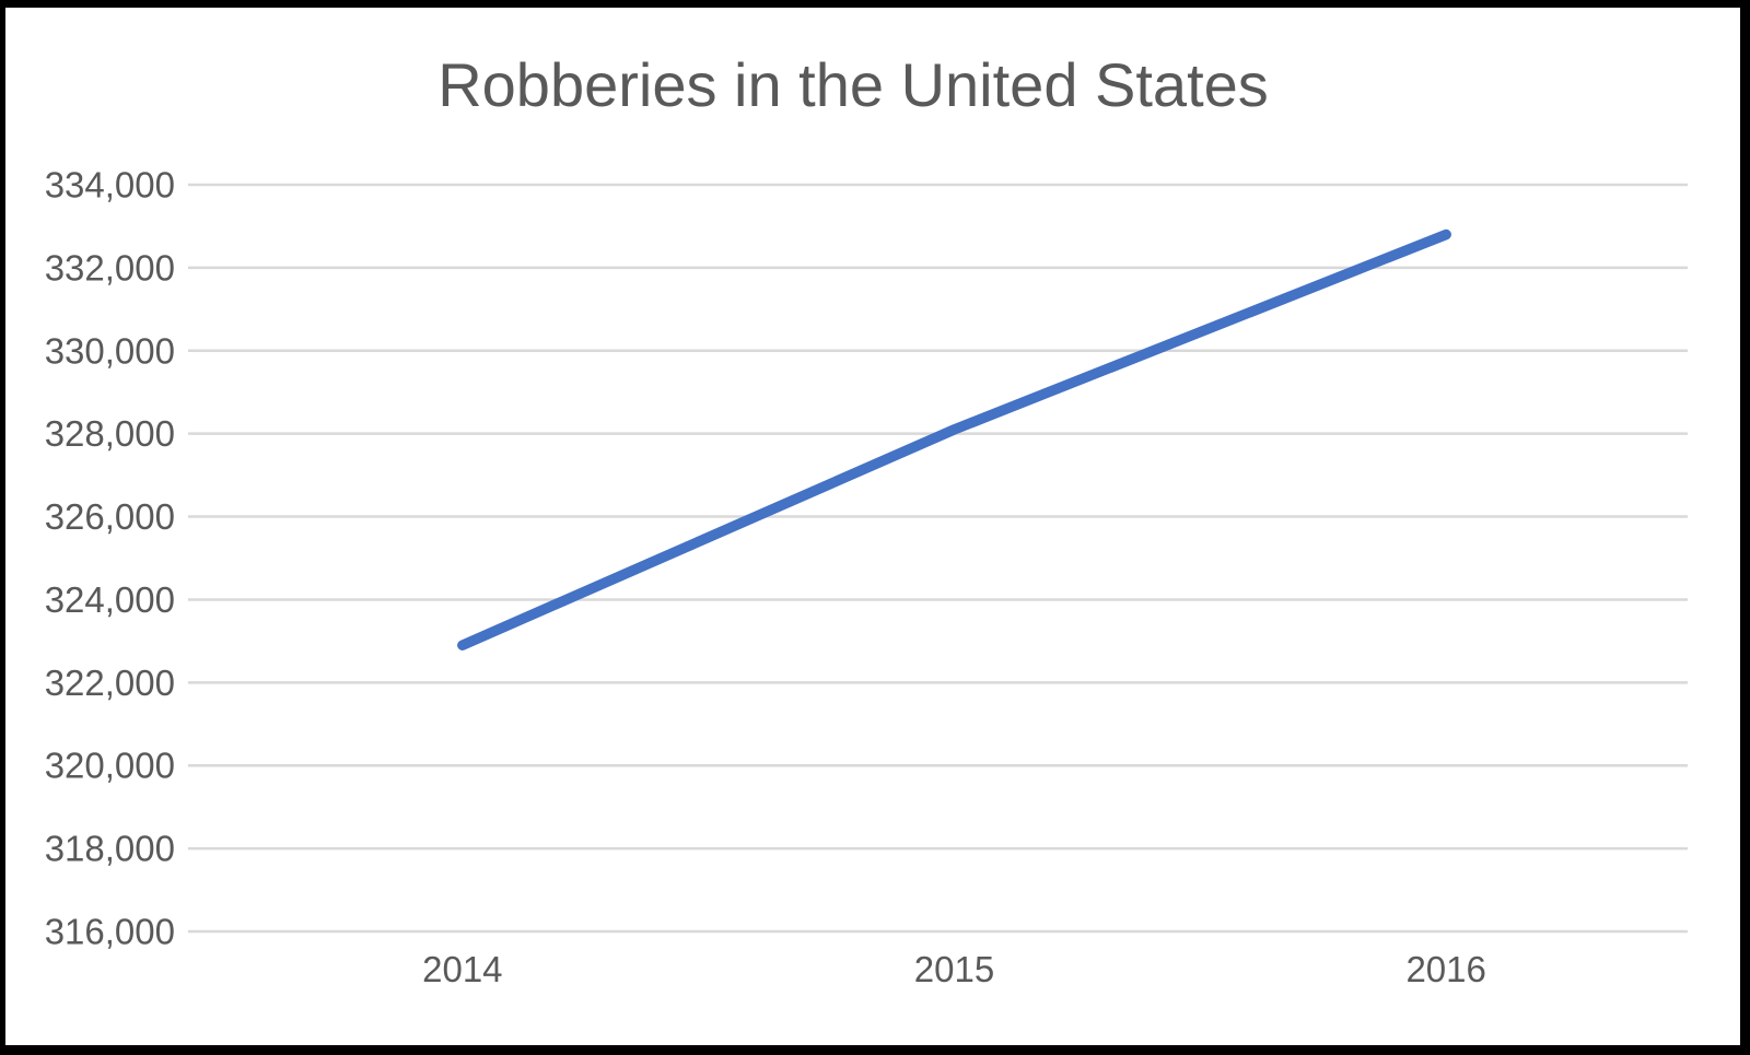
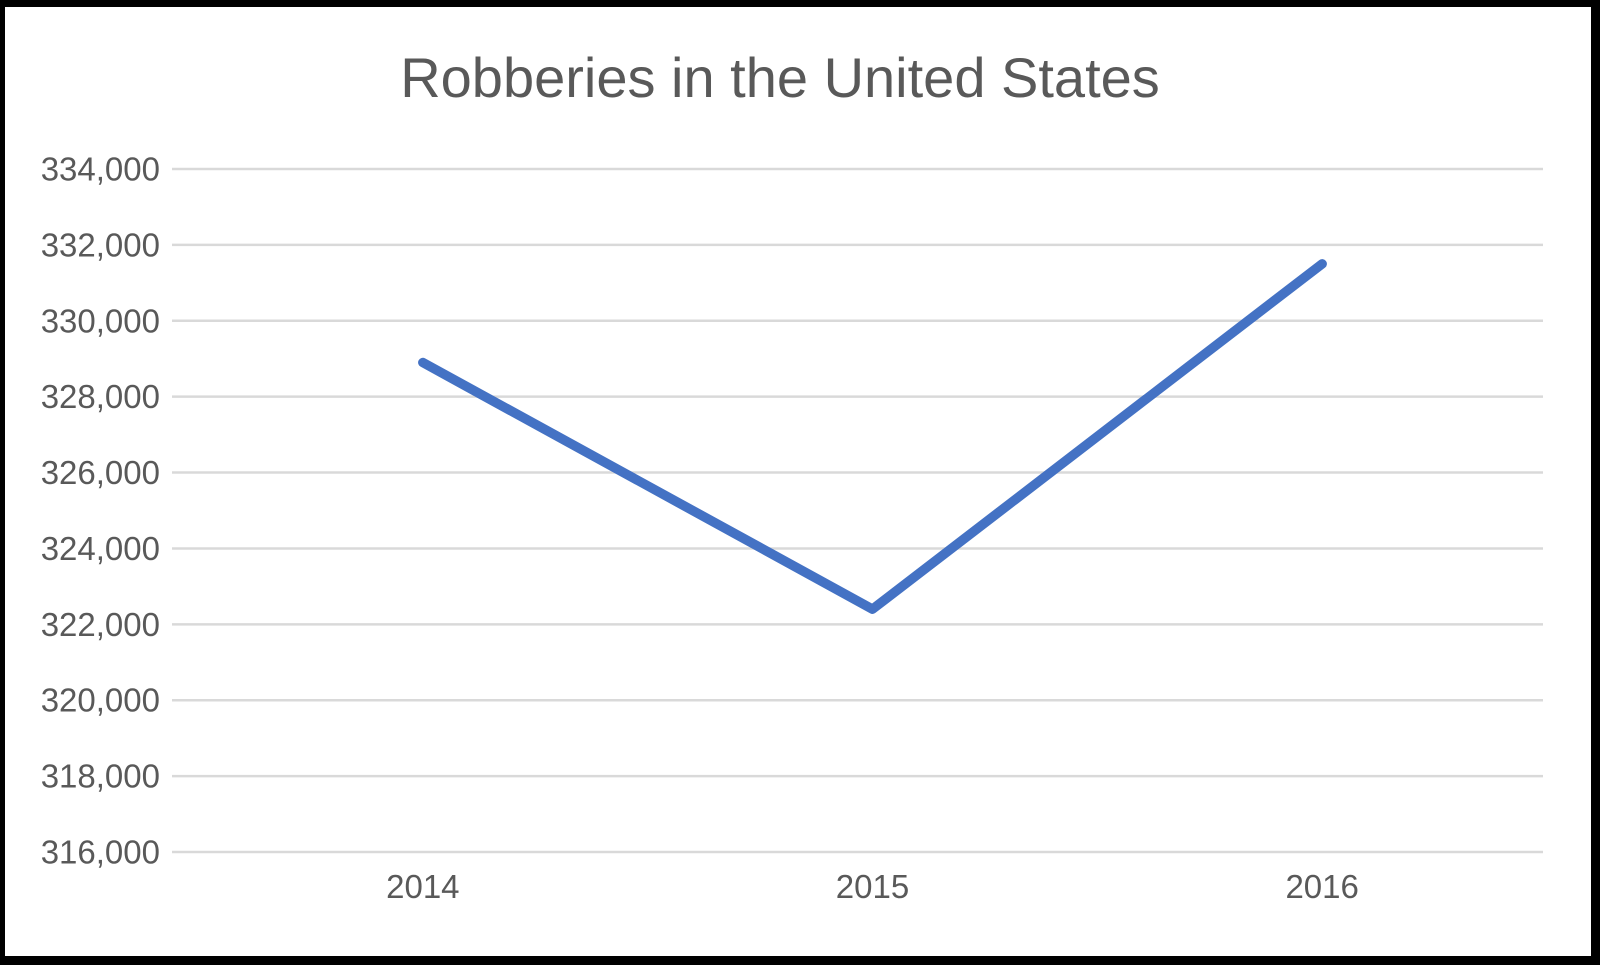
2014: 322900 -> 328900
2015: 328100 -> 322400
2016: 332800 -> 331500
